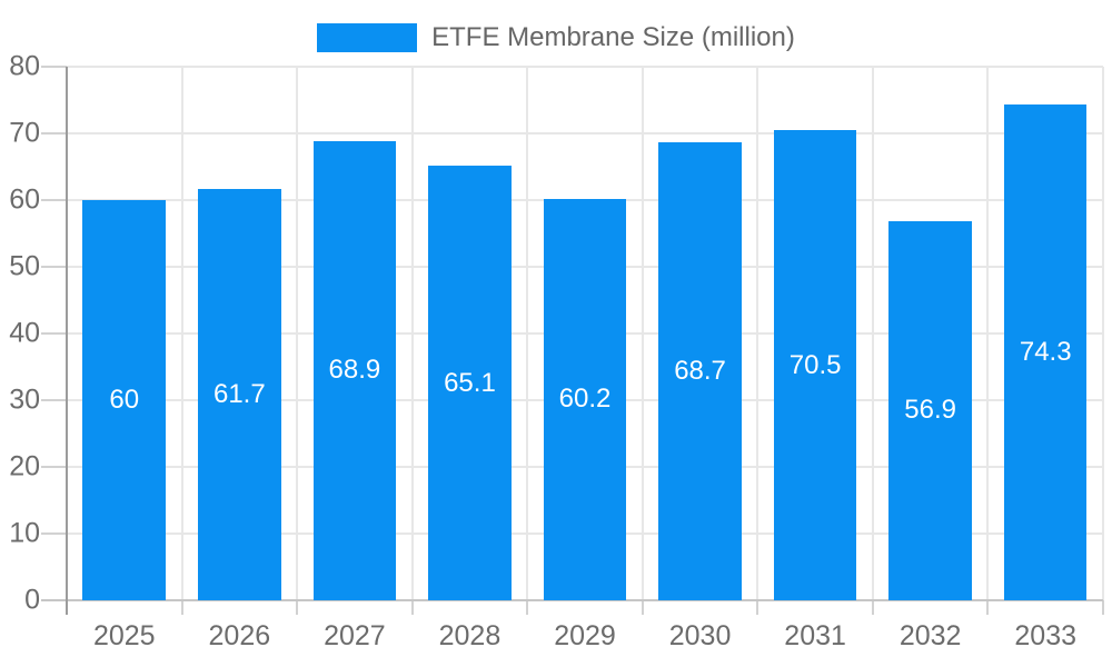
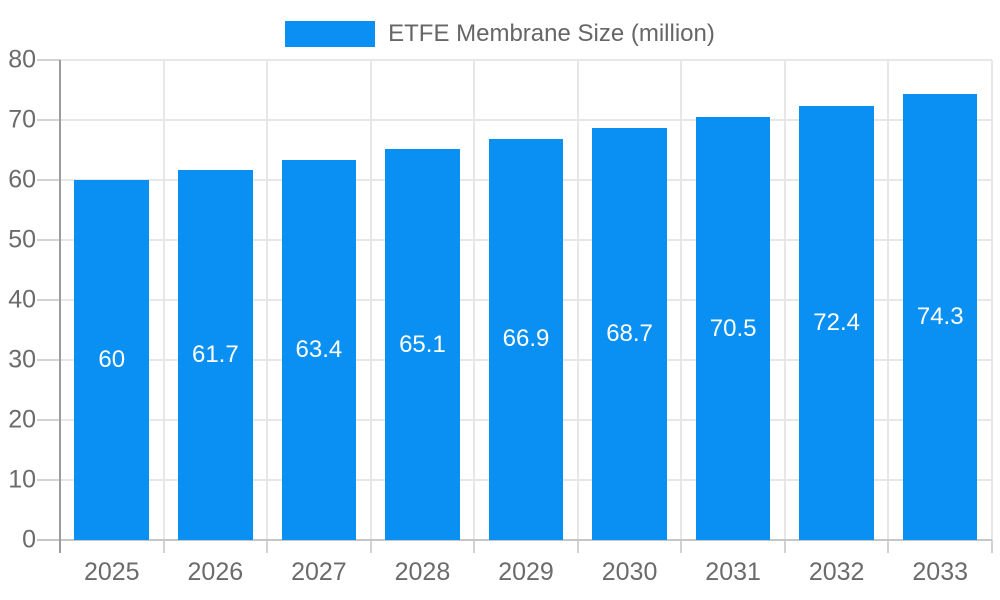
2027: 68.9 -> 63.4
2029: 60.2 -> 66.9
2032: 56.9 -> 72.4
